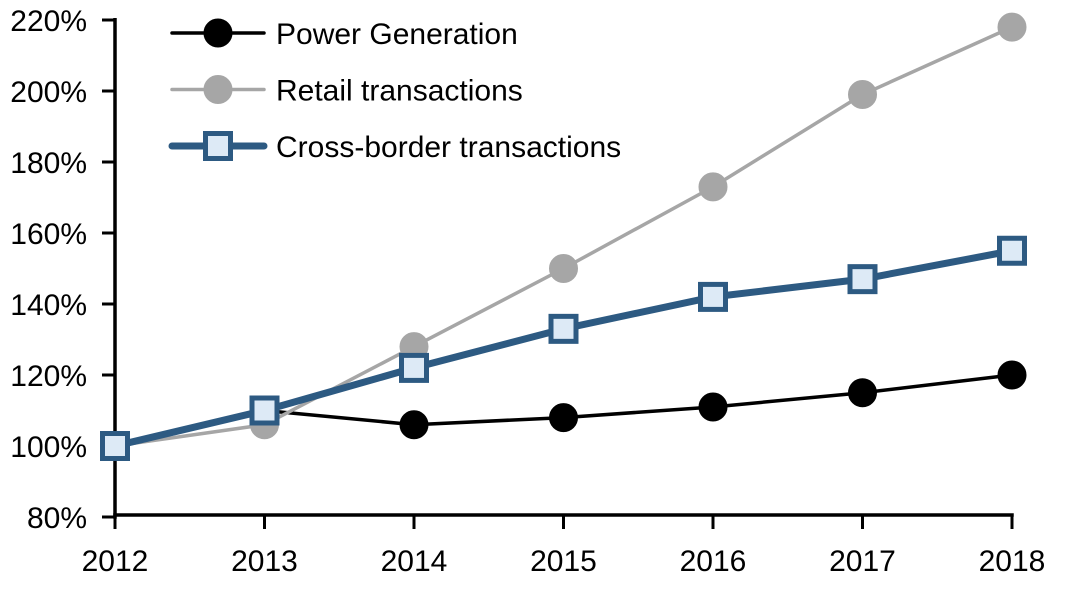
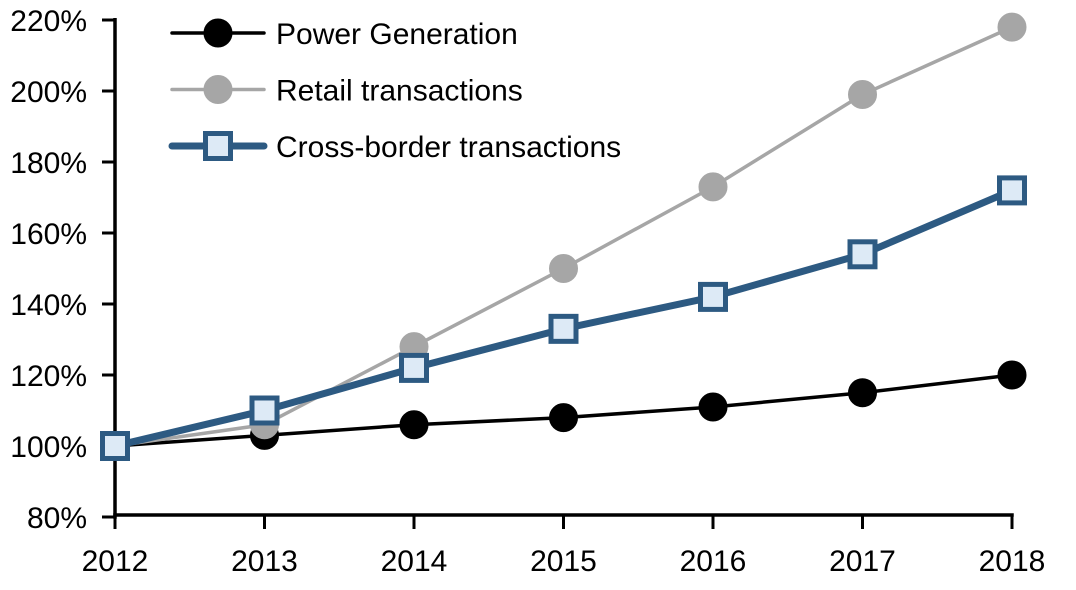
Power Generation/2013: 110% -> 103%
Cross-border transactions/2017: 147% -> 154%
Cross-border transactions/2018: 155% -> 172%
